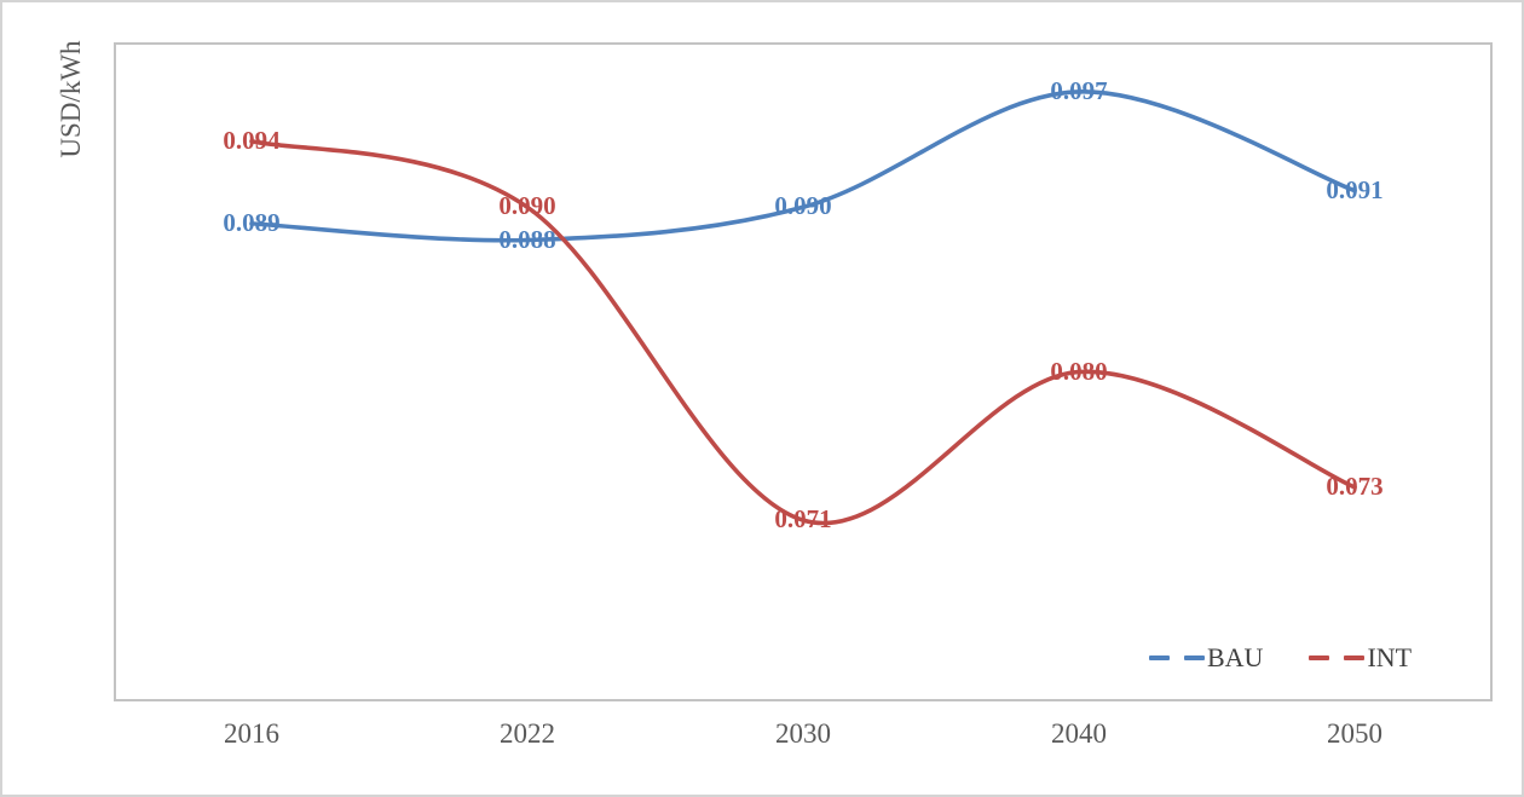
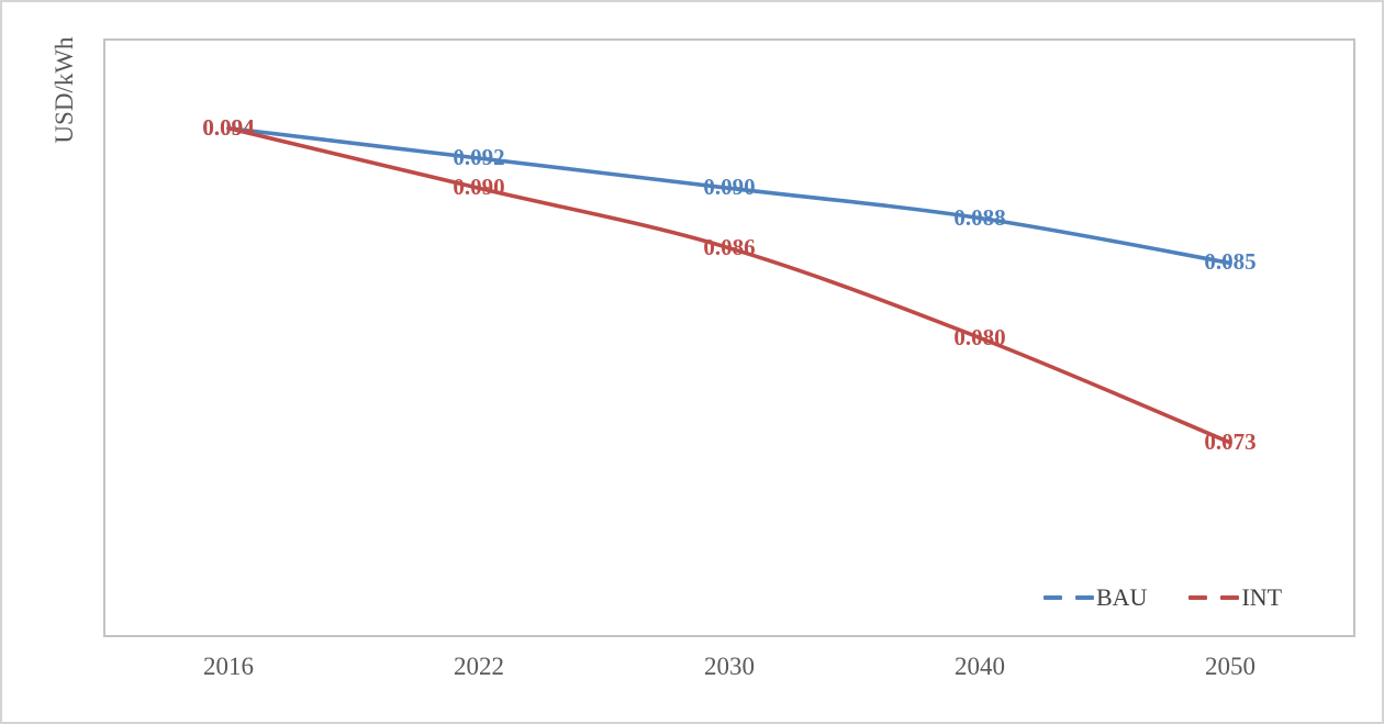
BAU/2016: 0.089 -> 0.094
BAU/2022: 0.088 -> 0.092
INT/2030: 0.071 -> 0.086
BAU/2040: 0.097 -> 0.088
BAU/2050: 0.091 -> 0.085
